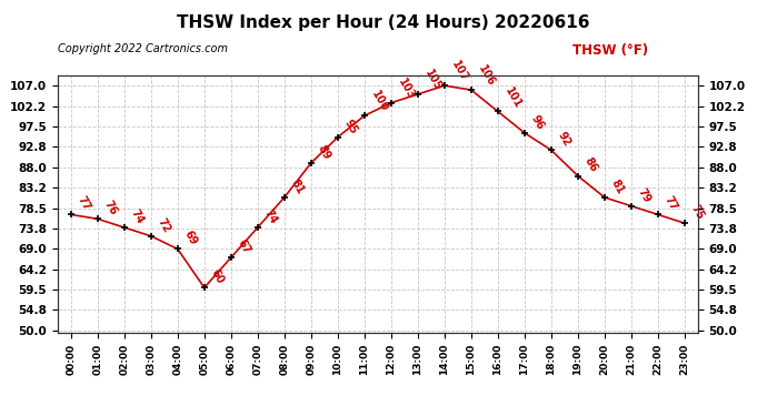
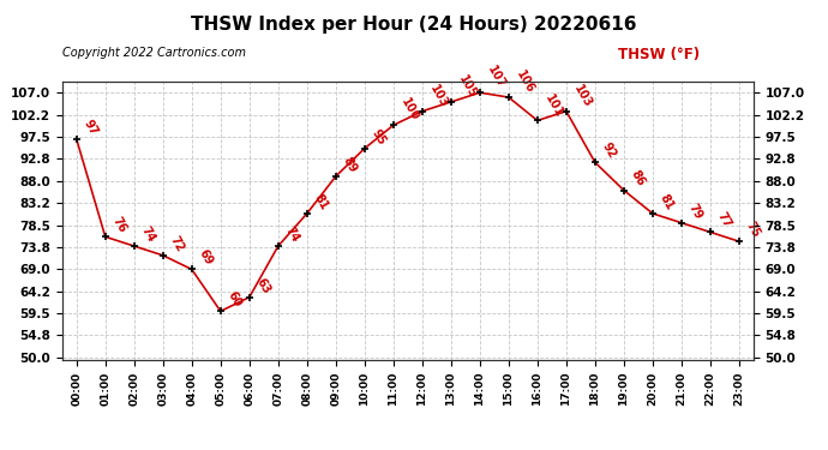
00:00: 77 -> 97
06:00: 67 -> 63
17:00: 96 -> 103
